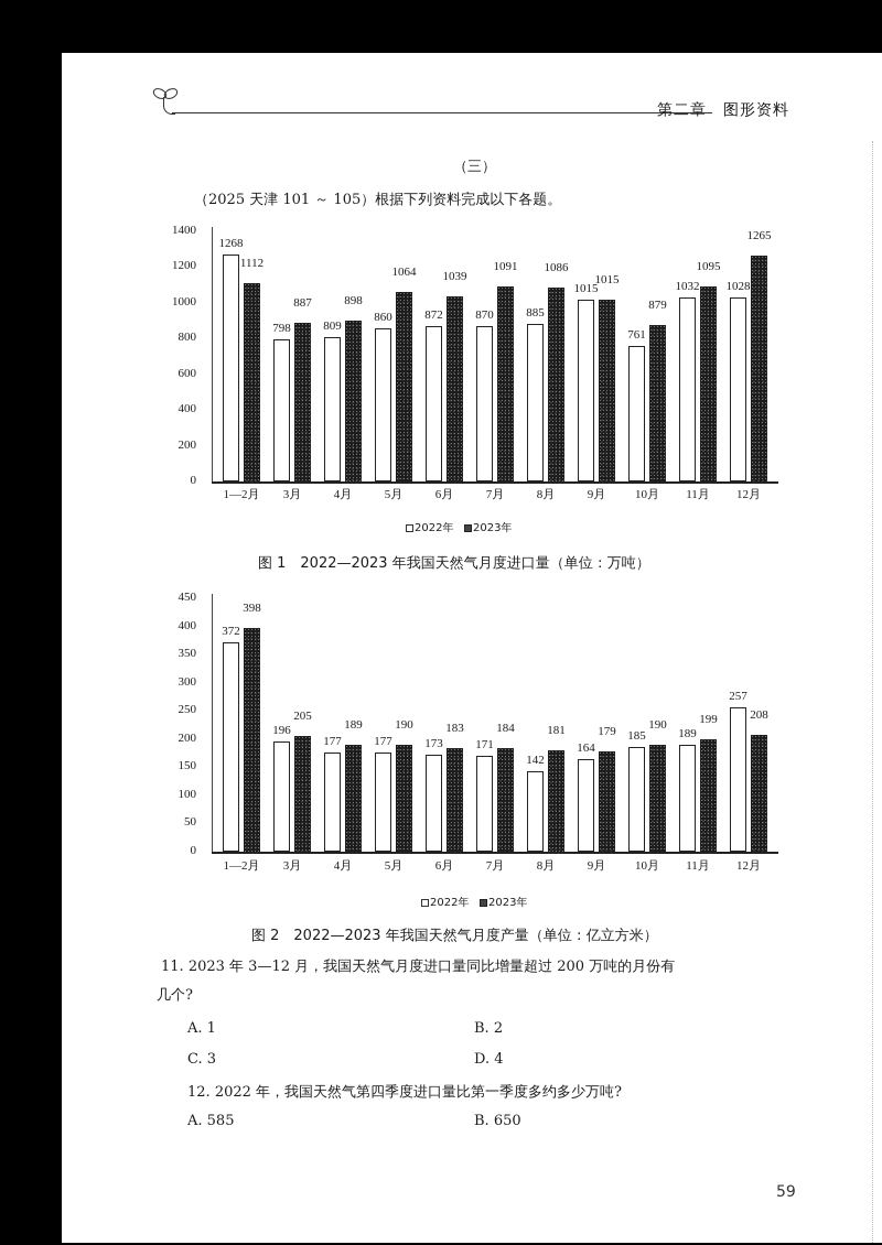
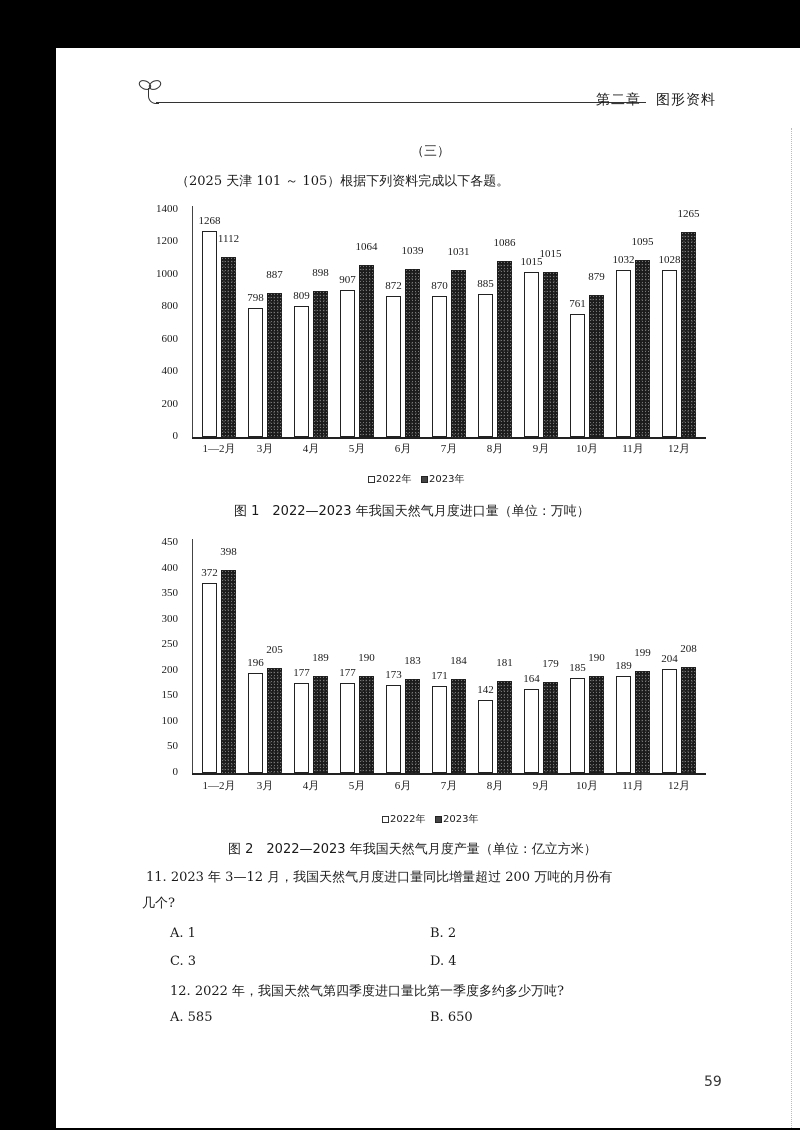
图 1 2022—2023 年我国天然气月度进口量（单位：万吨）/2022年/5月: 860 -> 907
图 1 2022—2023 年我国天然气月度进口量（单位：万吨）/2023年/7月: 1091 -> 1031
图 2 2022—2023 年我国天然气月度产量（单位：亿立方米）/2022年/12月: 257 -> 204
